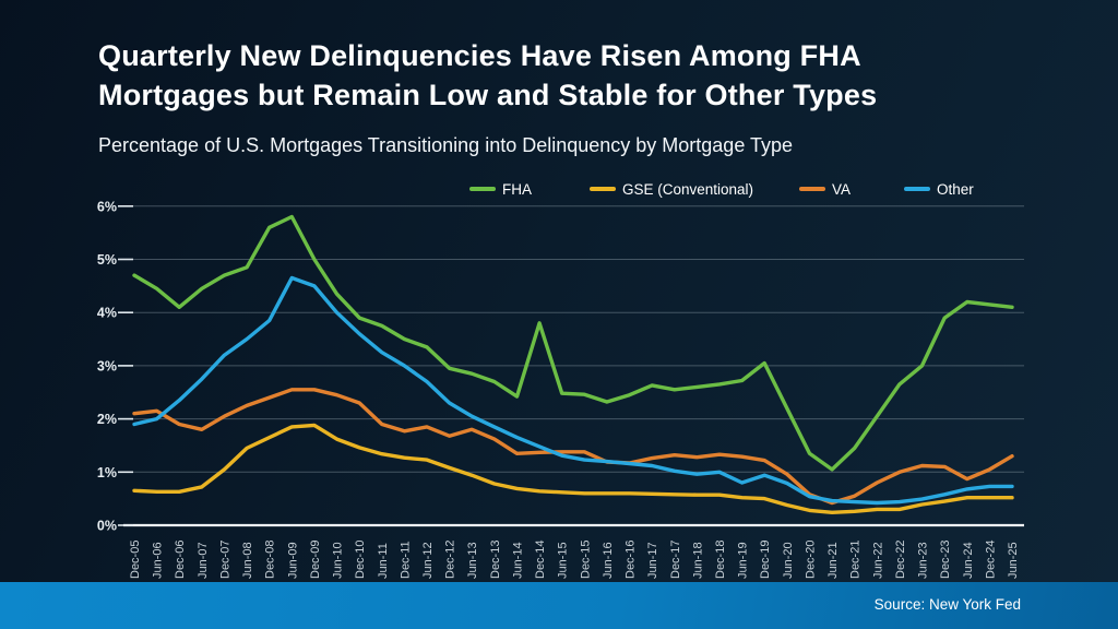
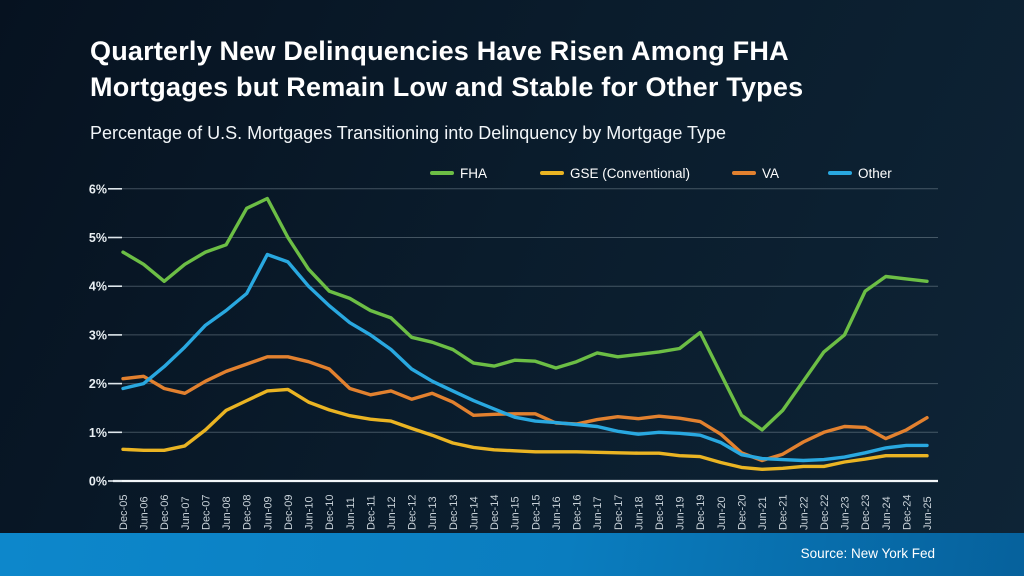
FHA/Dec-14: 3.8% -> 2.4%
Other/Jun-19: 0.8% -> 1.0%
